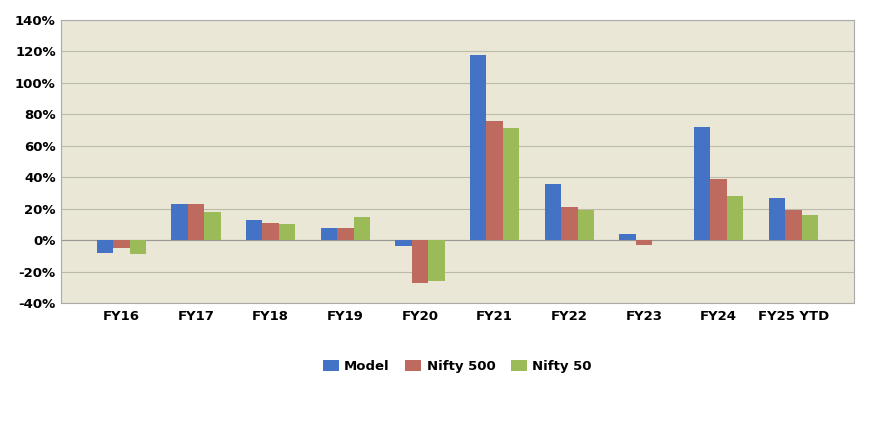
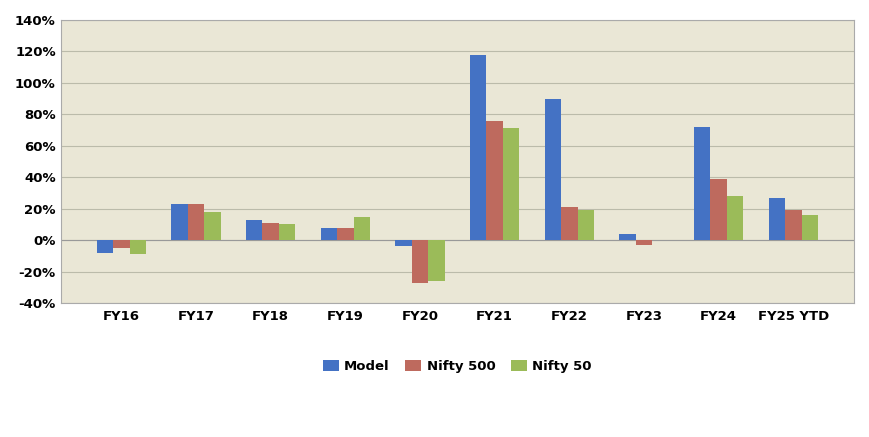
Model/FY22: 36% -> 90%
